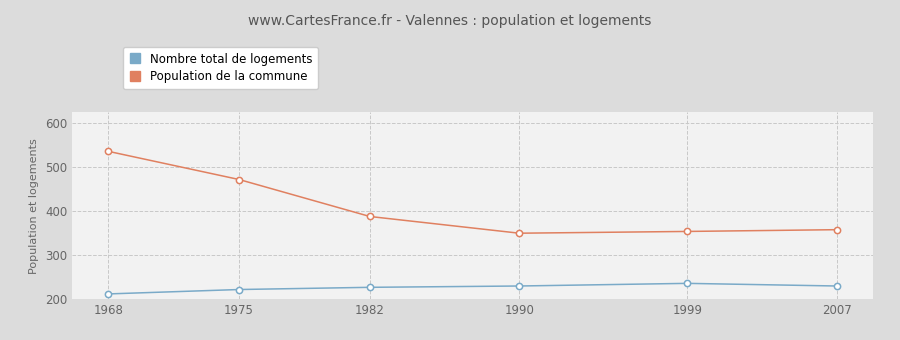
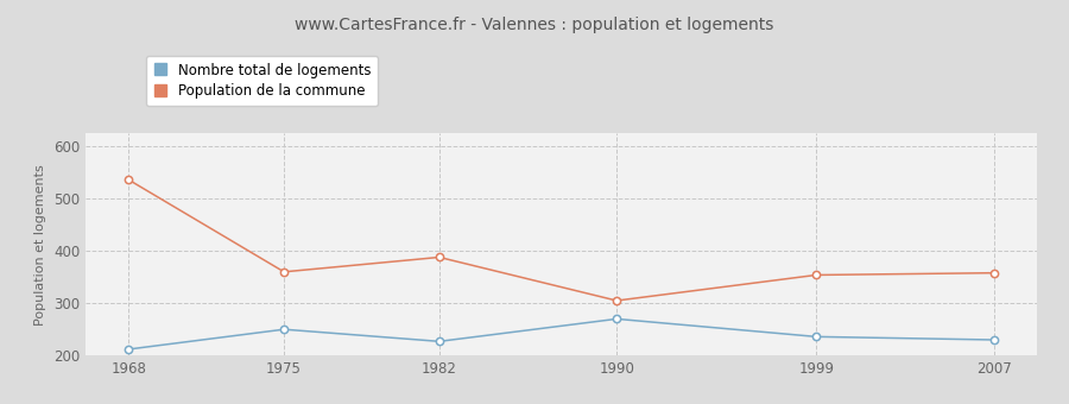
Nombre total de logements/1975: 222 -> 250
Population de la commune/1975: 472 -> 360
Nombre total de logements/1990: 230 -> 270
Population de la commune/1990: 350 -> 305
